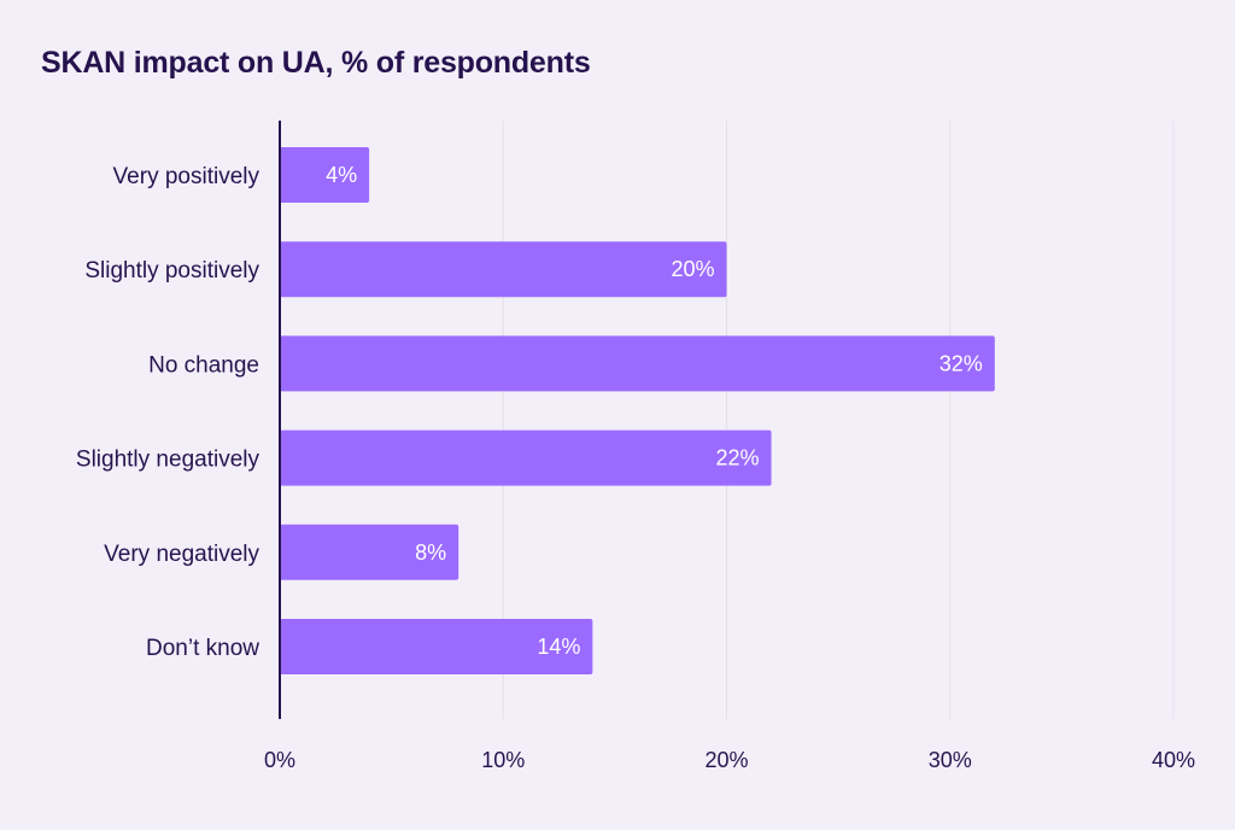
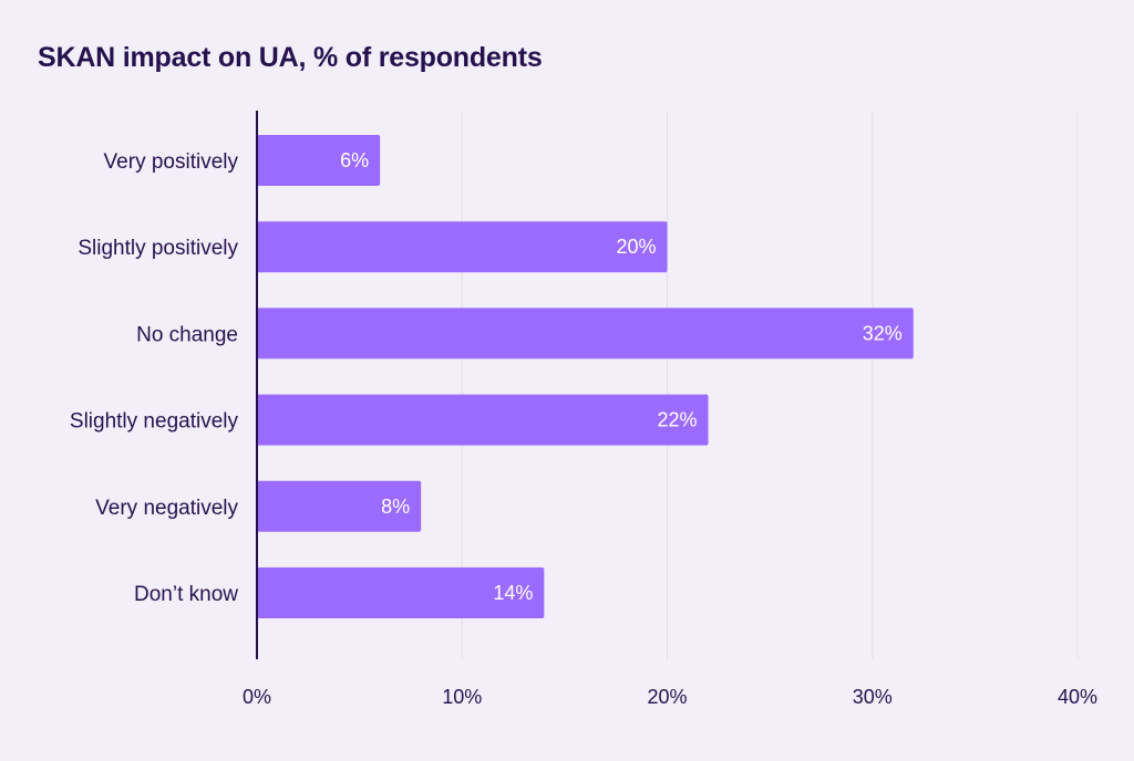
Very positively: 4% -> 6%
